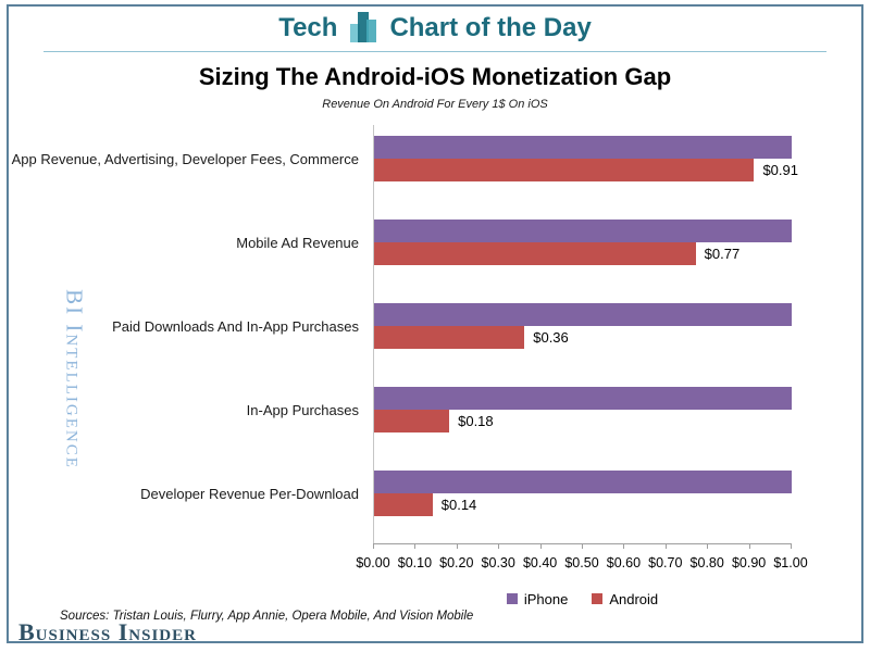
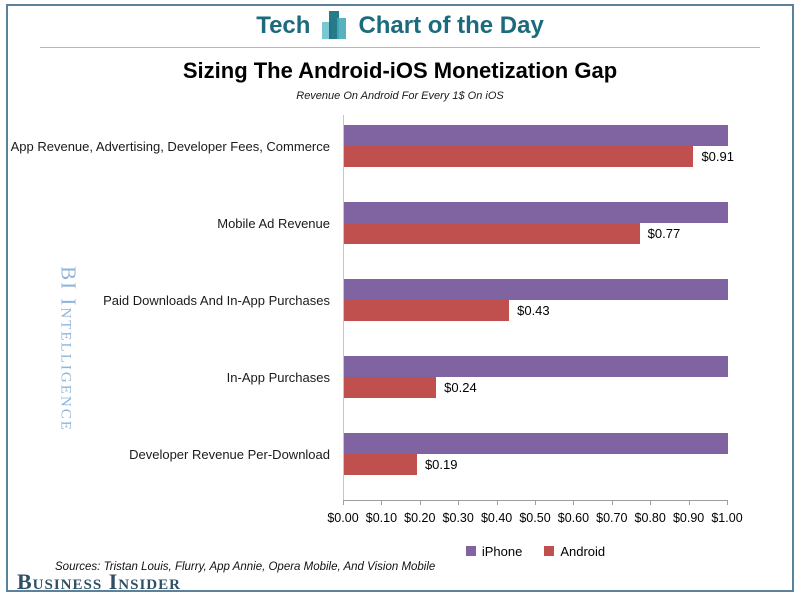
Android/Paid Downloads And In-App Purchases: $0.36 -> $0.43
Android/In-App Purchases: $0.18 -> $0.24
Android/Developer Revenue Per-Download: $0.14 -> $0.19
